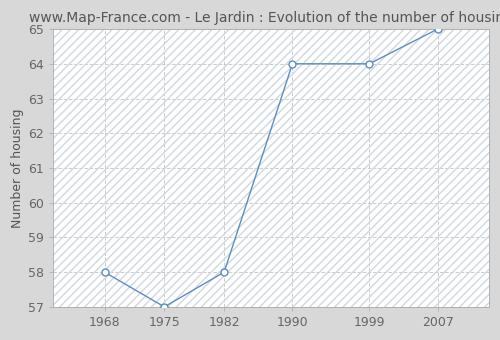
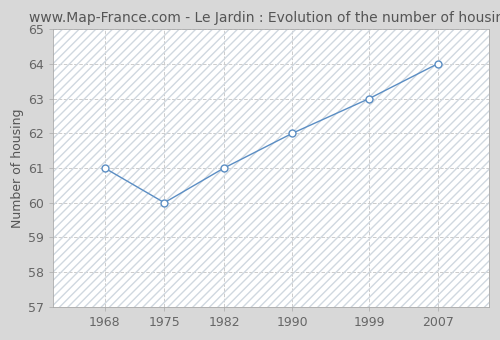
1968: 58 -> 61
1975: 57 -> 60
1982: 58 -> 61
1990: 64 -> 62
1999: 64 -> 63
2007: 65 -> 64
